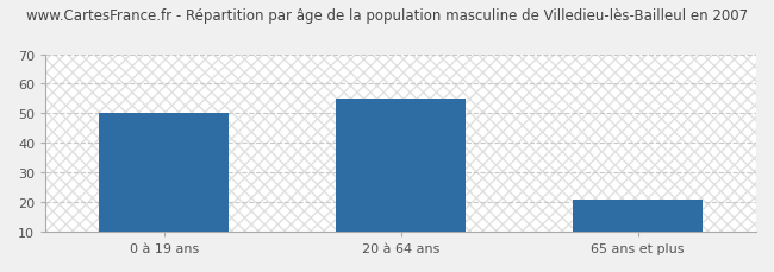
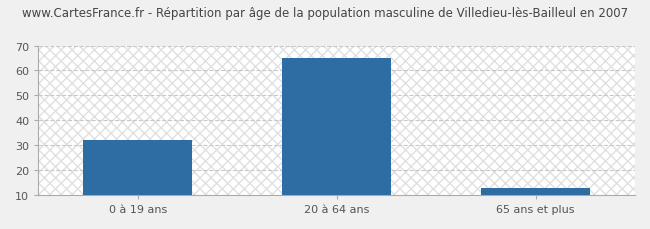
0 à 19 ans: 50 -> 32
20 à 64 ans: 55 -> 65
65 ans et plus: 21 -> 13
